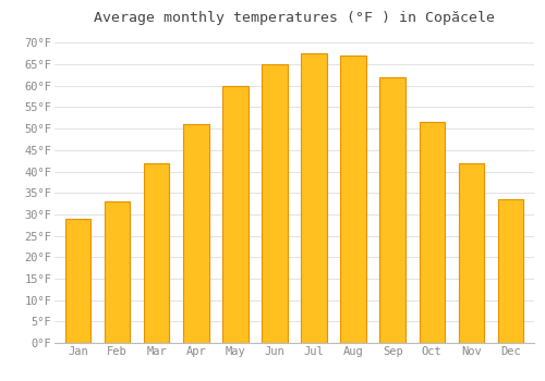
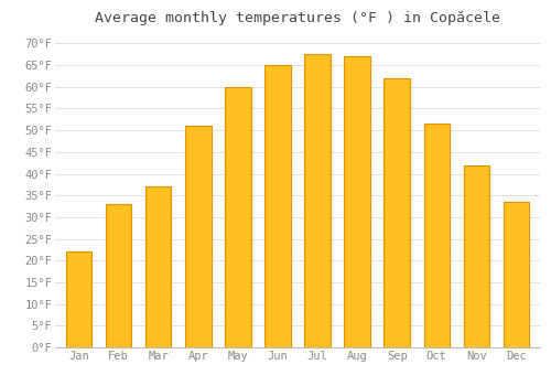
Jan: 29.0°F -> 22.0°F
Mar: 42.0°F -> 37.0°F
